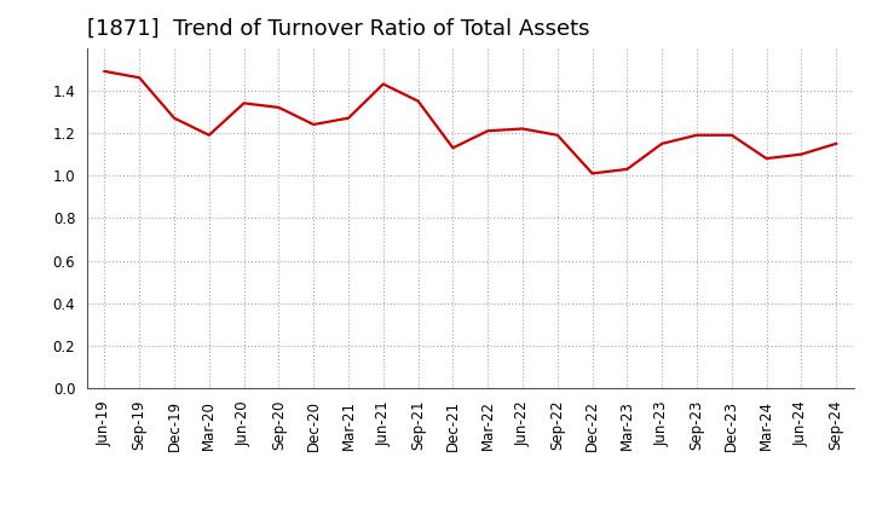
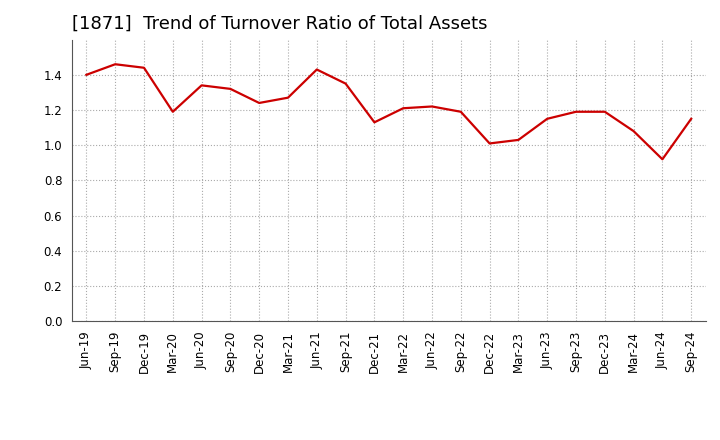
Jun-19: 1.49 -> 1.40
Dec-19: 1.27 -> 1.44
Jun-24: 1.10 -> 0.92
